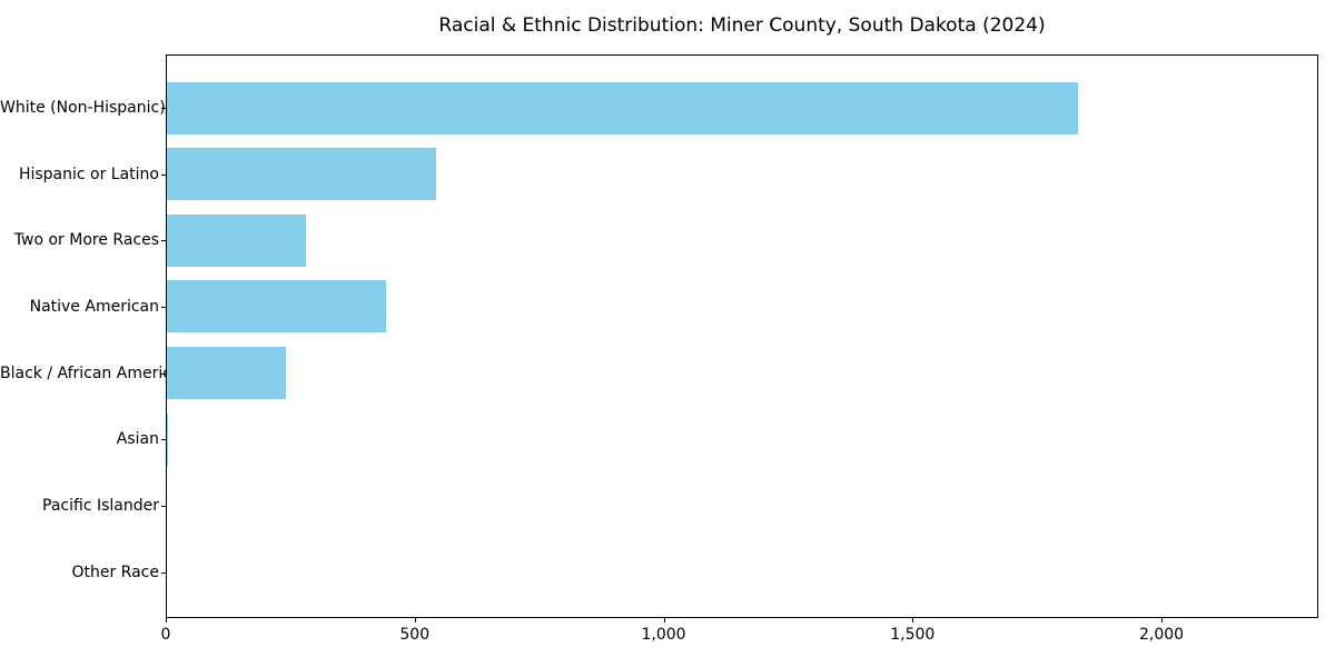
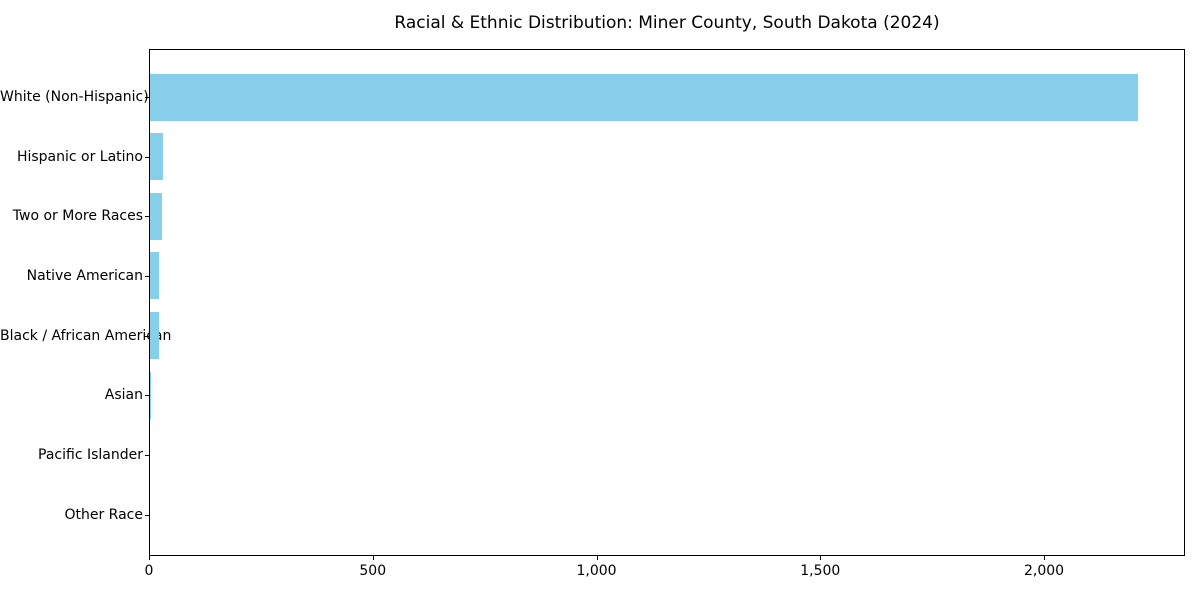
White (Non-Hispanic): 1830 -> 2210
Hispanic or Latino: 540 -> 30
Two or More Races: 280 -> 30
Native American: 440 -> 20
Black / African American: 240 -> 20
